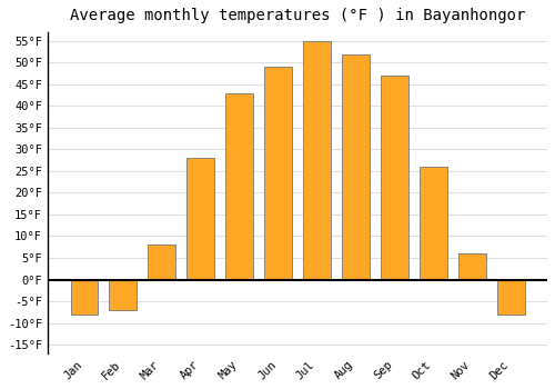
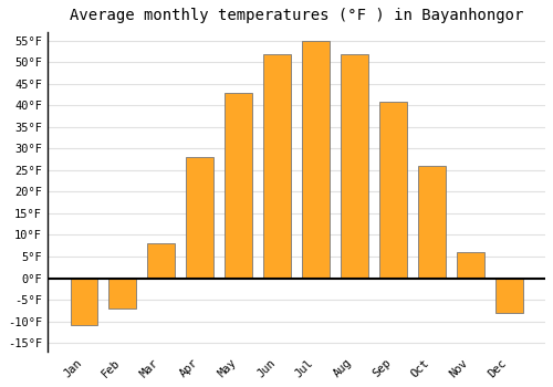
Jan: -8°F -> -11°F
Jun: 49°F -> 52°F
Sep: 47°F -> 41°F
